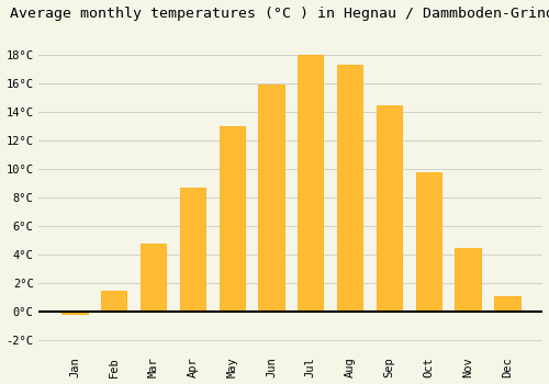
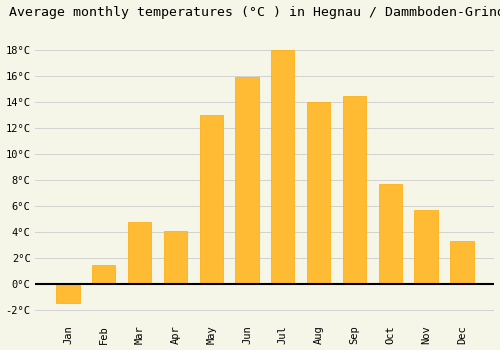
Jan: -0.1°C -> -1.4°C
Apr: 8.7°C -> 4.1°C
Aug: 17.3°C -> 14.0°C
Oct: 9.8°C -> 7.7°C
Nov: 4.5°C -> 5.7°C
Dec: 1.1°C -> 3.3°C
